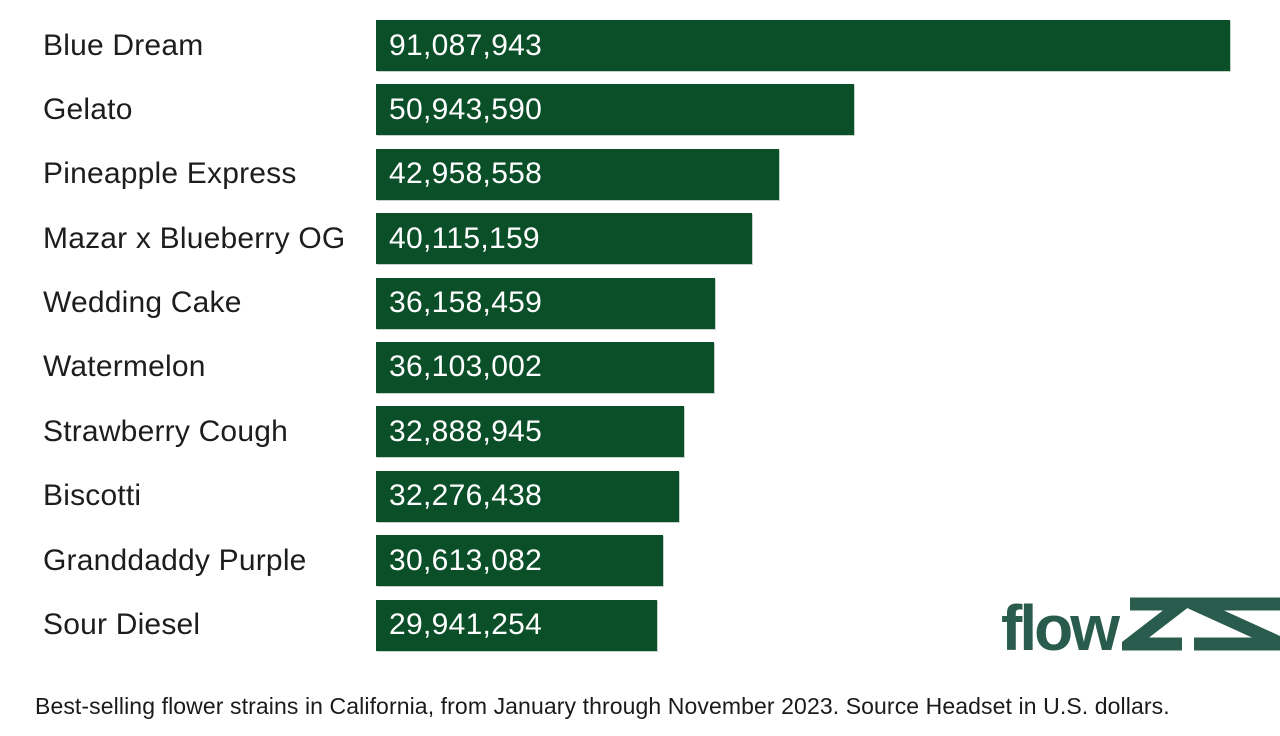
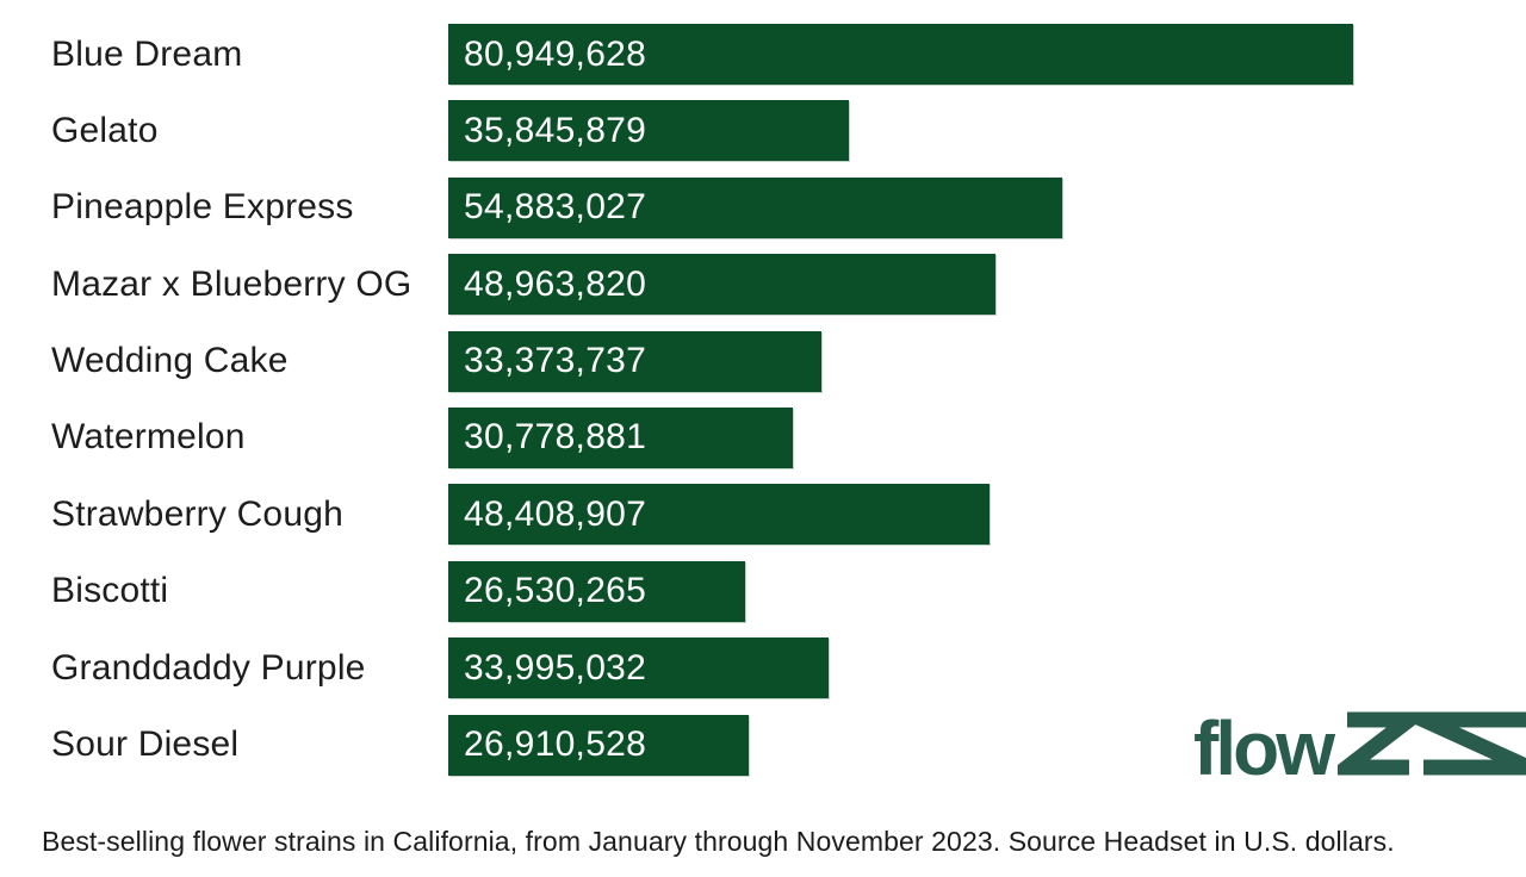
Blue Dream: 91,087,943 -> 80,949,628
Gelato: 50,943,590 -> 35,845,879
Pineapple Express: 42,958,558 -> 54,883,027
Mazar x Blueberry OG: 40,115,159 -> 48,963,820
Wedding Cake: 36,158,459 -> 33,373,737
Watermelon: 36,103,002 -> 30,778,881
Strawberry Cough: 32,888,945 -> 48,408,907
Biscotti: 32,276,438 -> 26,530,265
Granddaddy Purple: 30,613,082 -> 33,995,032
Sour Diesel: 29,941,254 -> 26,910,528
